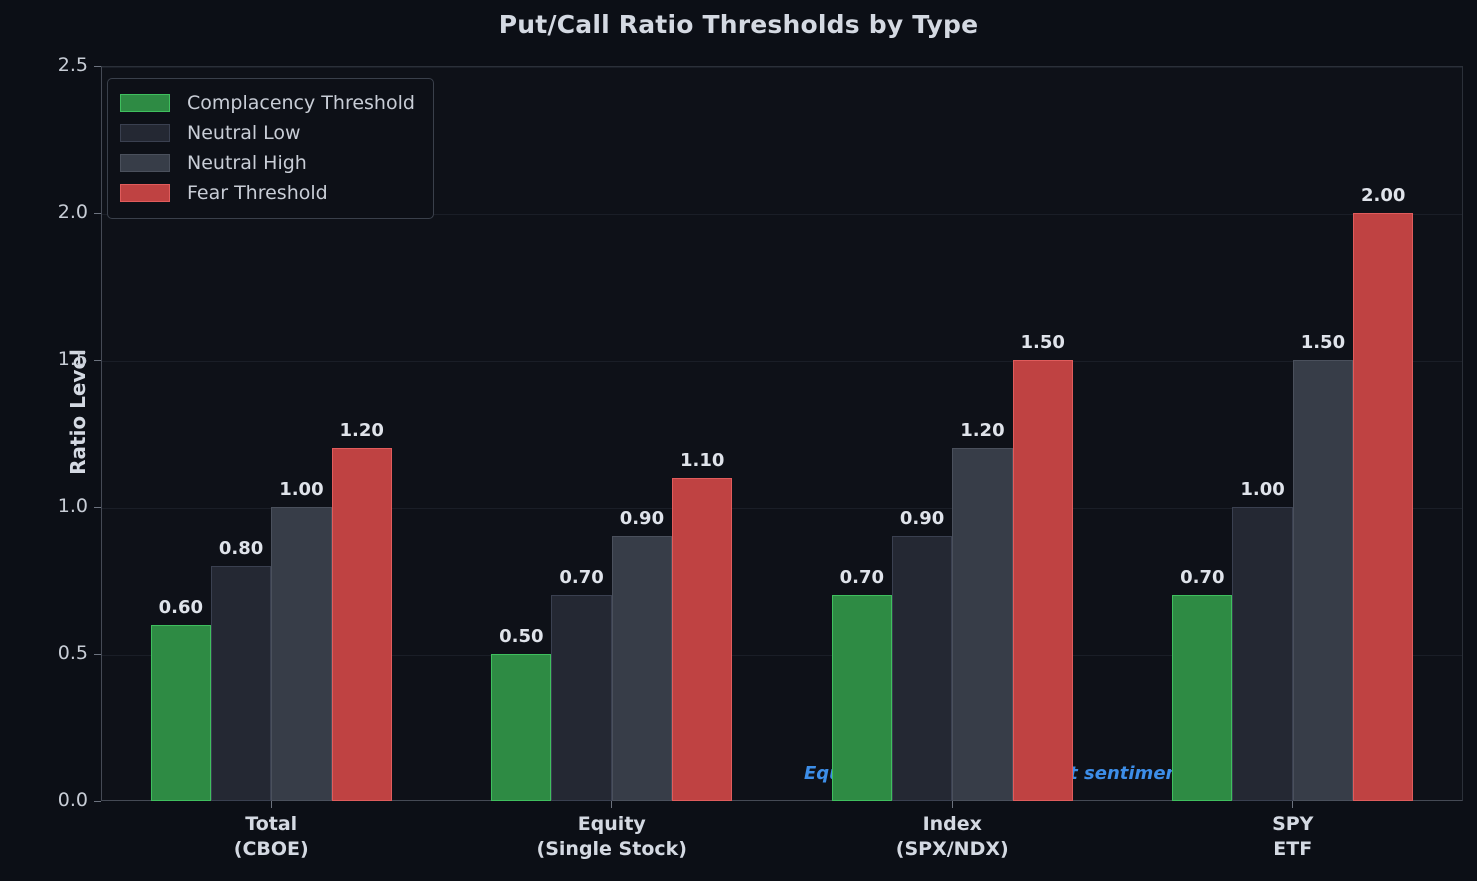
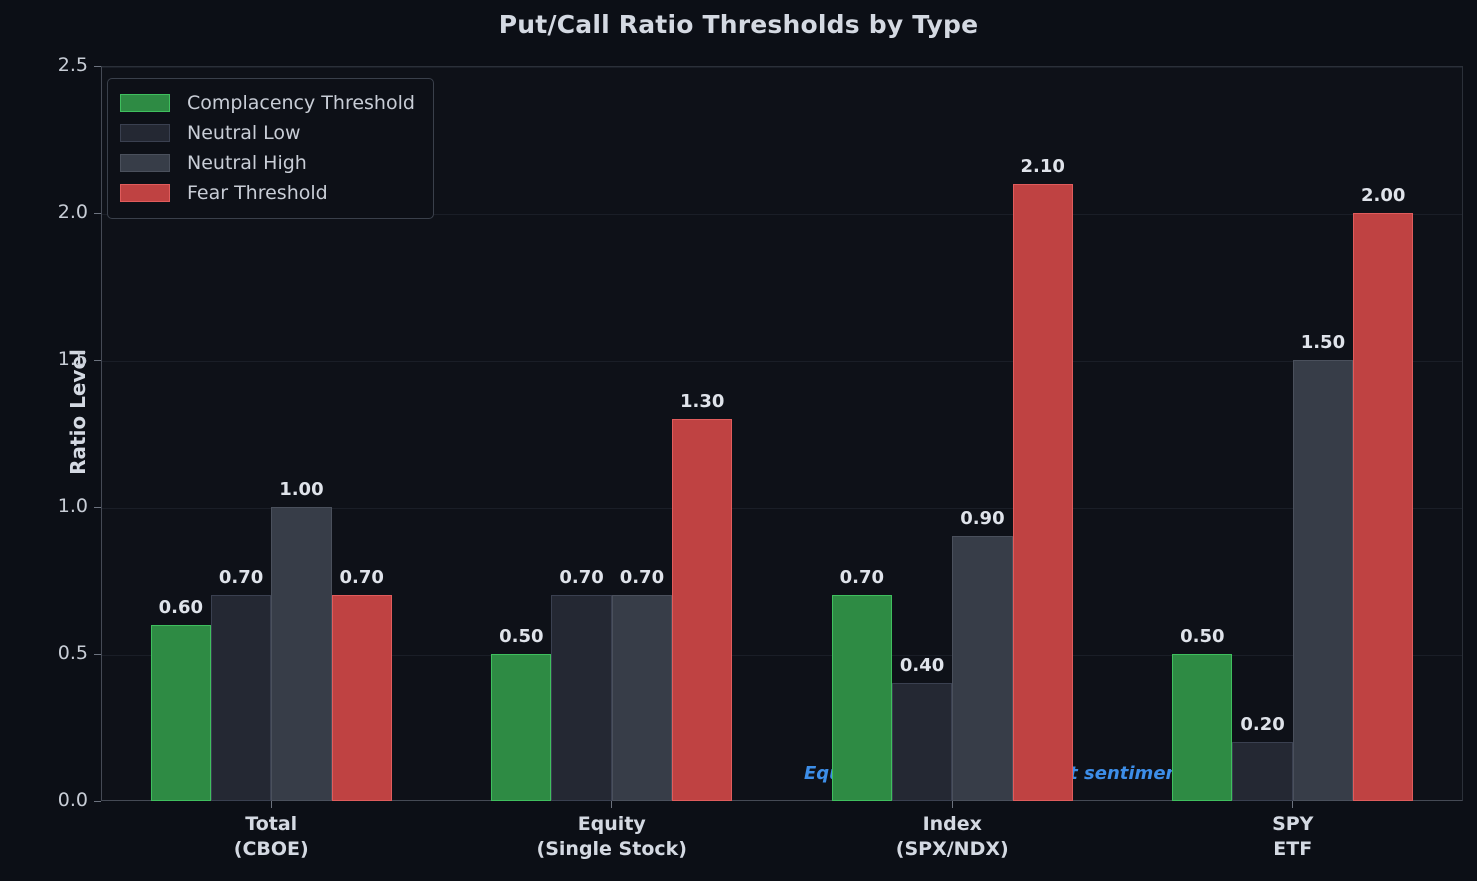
Neutral Low/Total (CBOE): 0.80 -> 0.70
Fear Threshold/Total (CBOE): 1.20 -> 0.70
Neutral High/Equity (Single Stock): 0.90 -> 0.70
Fear Threshold/Equity (Single Stock): 1.10 -> 1.30
Neutral Low/Index (SPX/NDX): 0.90 -> 0.40
Neutral High/Index (SPX/NDX): 1.20 -> 0.90
Fear Threshold/Index (SPX/NDX): 1.50 -> 2.10
Complacency Threshold/SPY ETF: 0.70 -> 0.50
Neutral Low/SPY ETF: 1.00 -> 0.20
